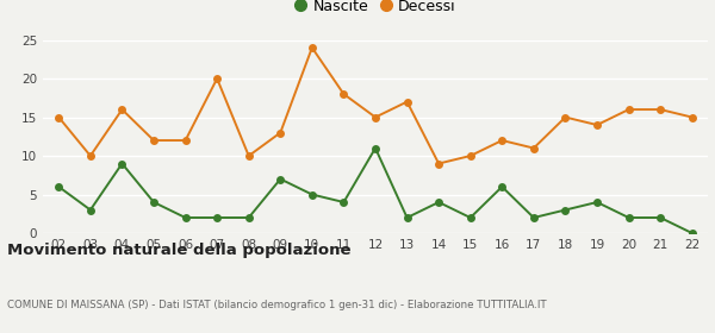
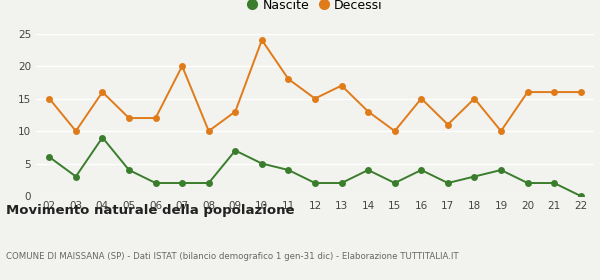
Nascite/12: 11 -> 2
Decessi/14: 9 -> 13
Nascite/16: 6 -> 4
Decessi/16: 12 -> 15
Decessi/19: 14 -> 10
Decessi/22: 15 -> 16
